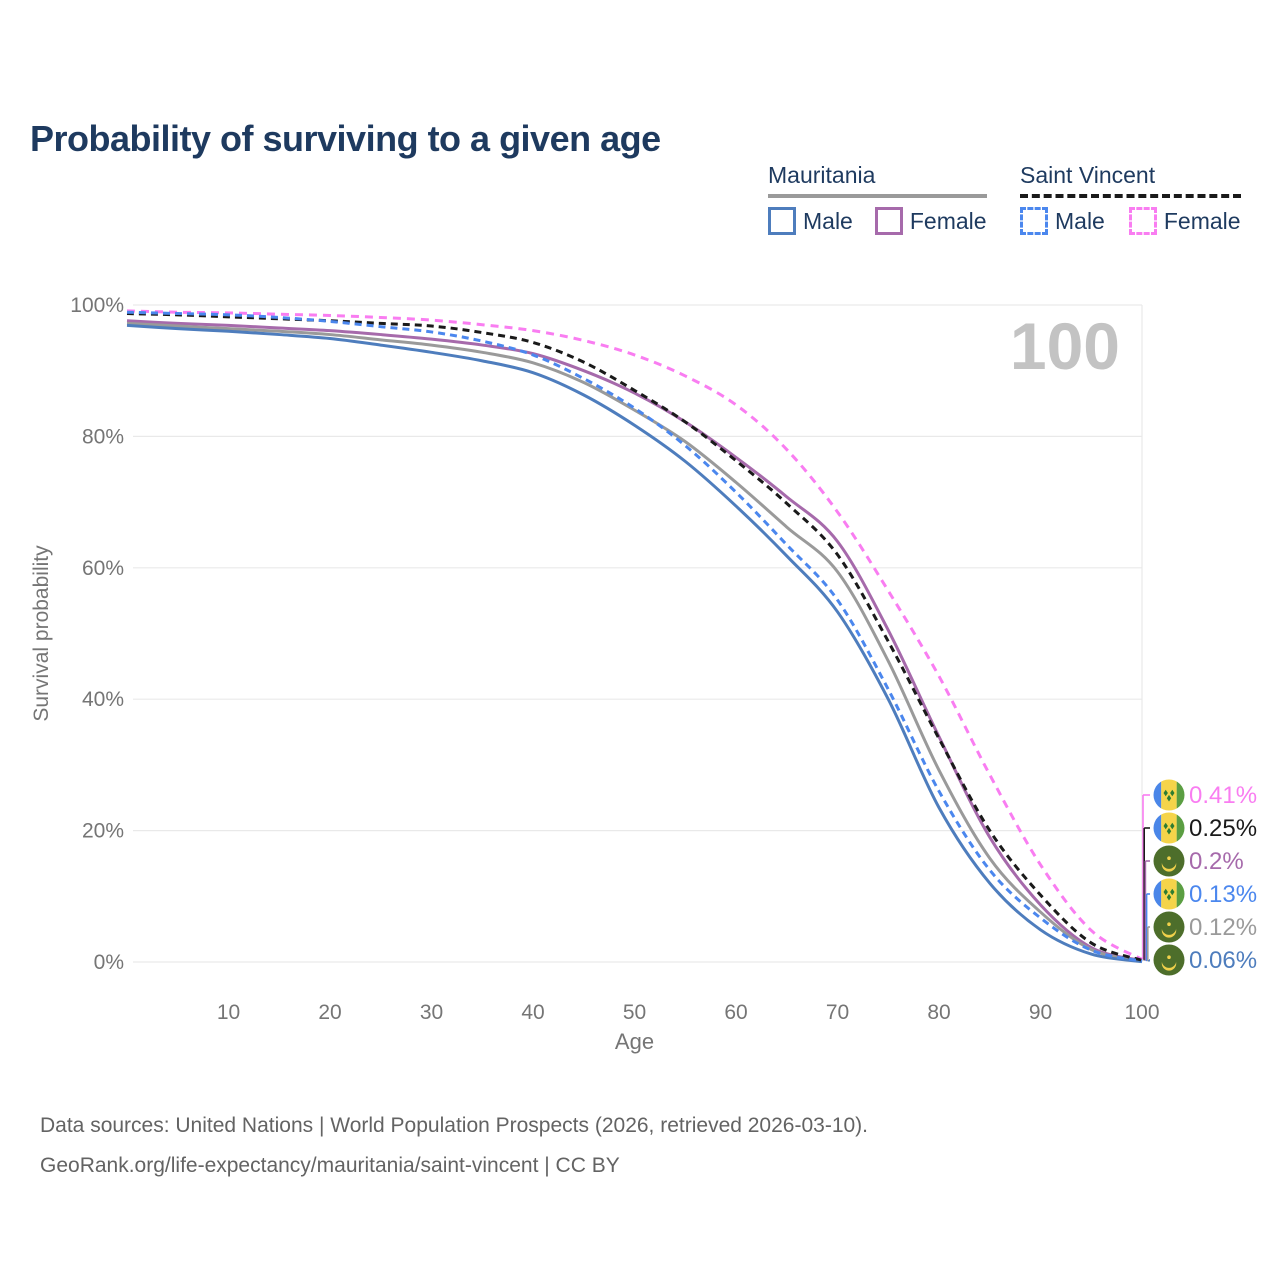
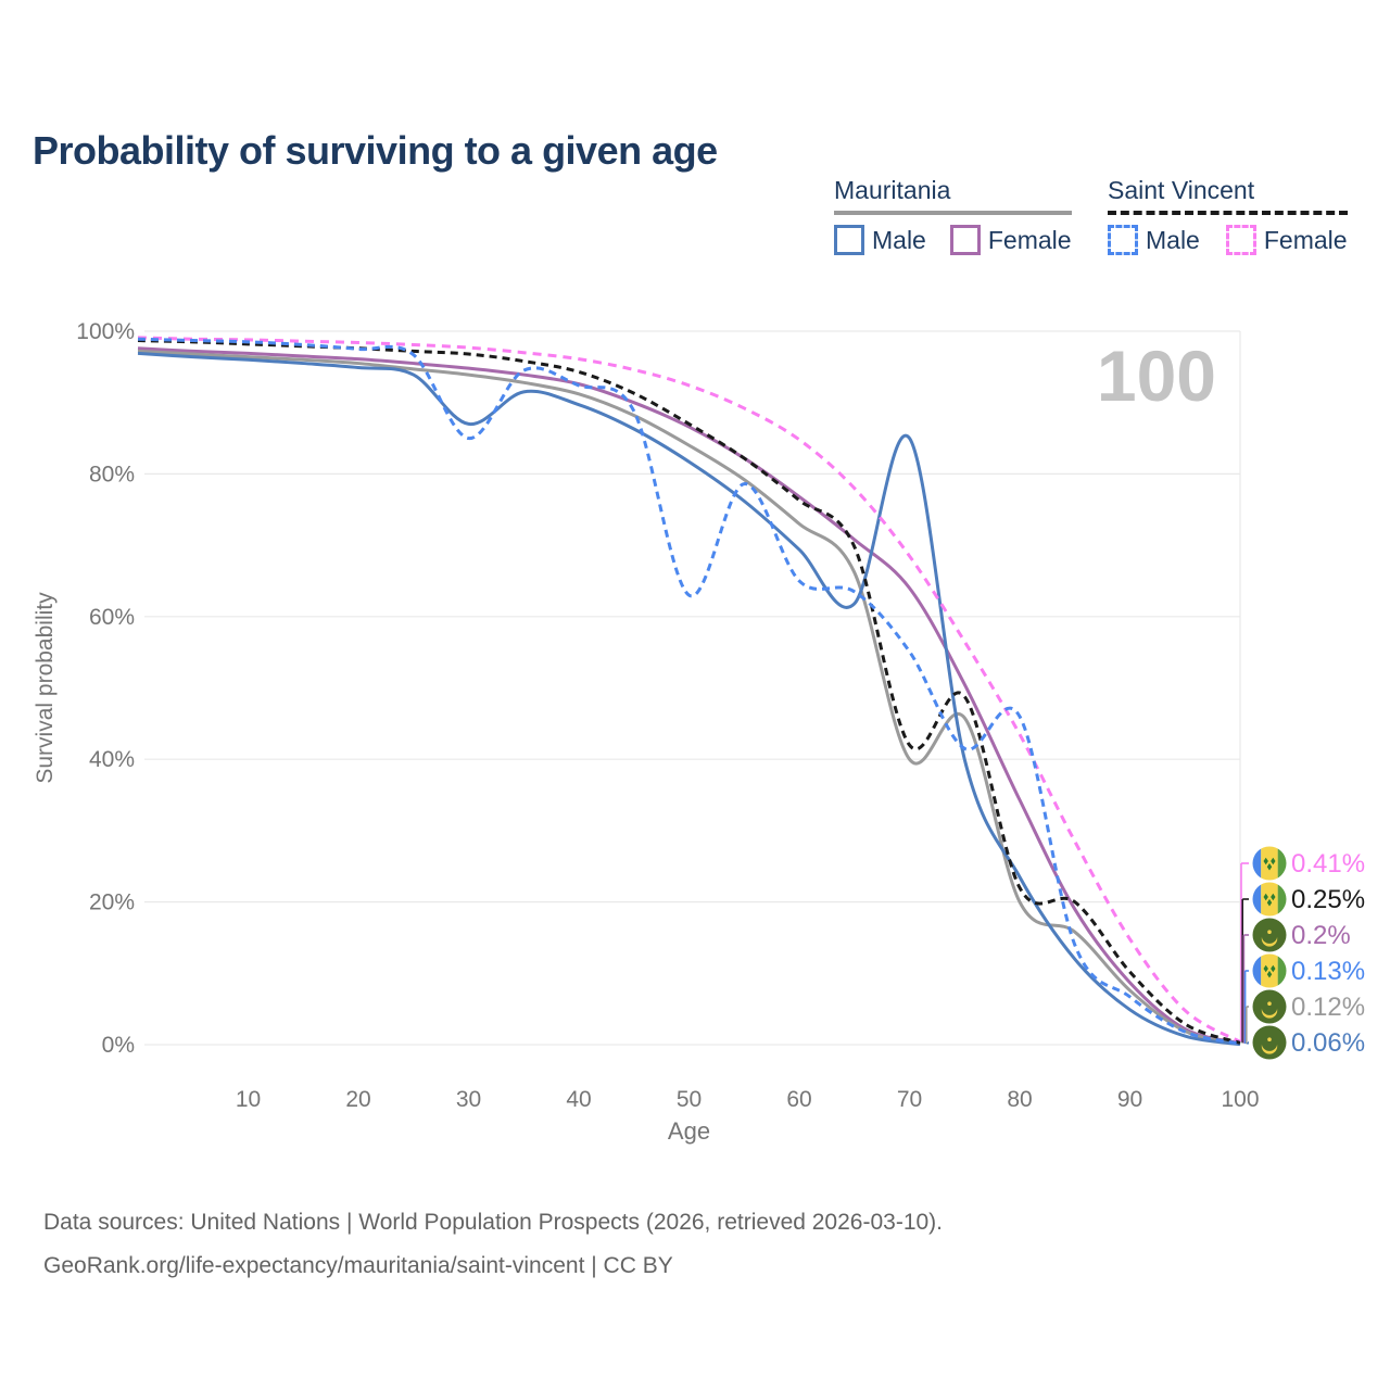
Saint Vincent Male/30: 96% -> 85%
Mauritania Male/30: 93% -> 87%
Saint Vincent Male/50: 84% -> 63%
Saint Vincent Male/60: 72% -> 65%
Saint Vincent/70: 62% -> 42%
Mauritania/70: 59% -> 40%
Mauritania Male/70: 53% -> 85%
Saint Vincent/80: 34% -> 22%
Saint Vincent Male/80: 26% -> 46%
Mauritania/80: 29% -> 20%
